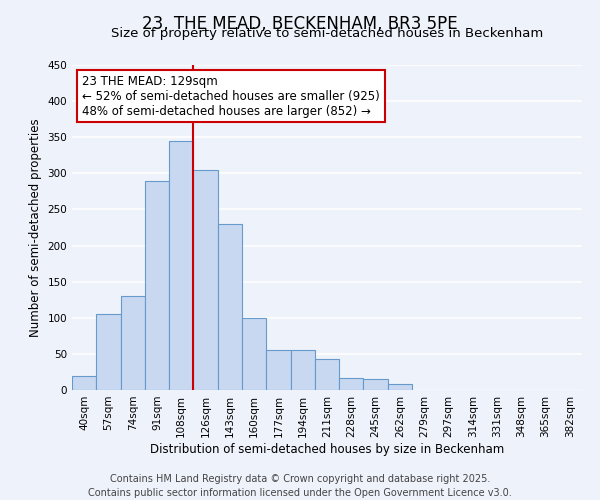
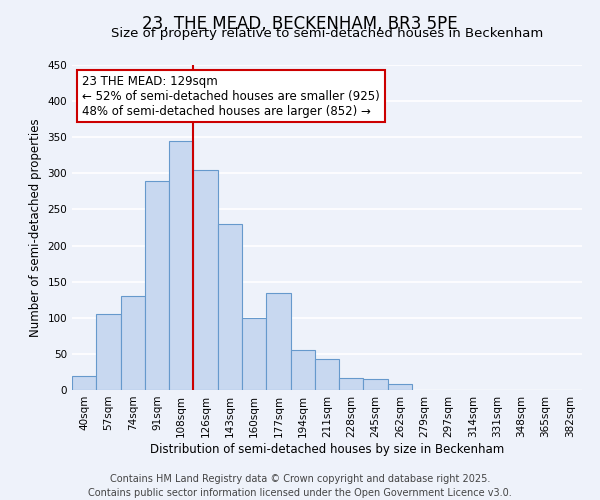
177sqm: 56 -> 135
